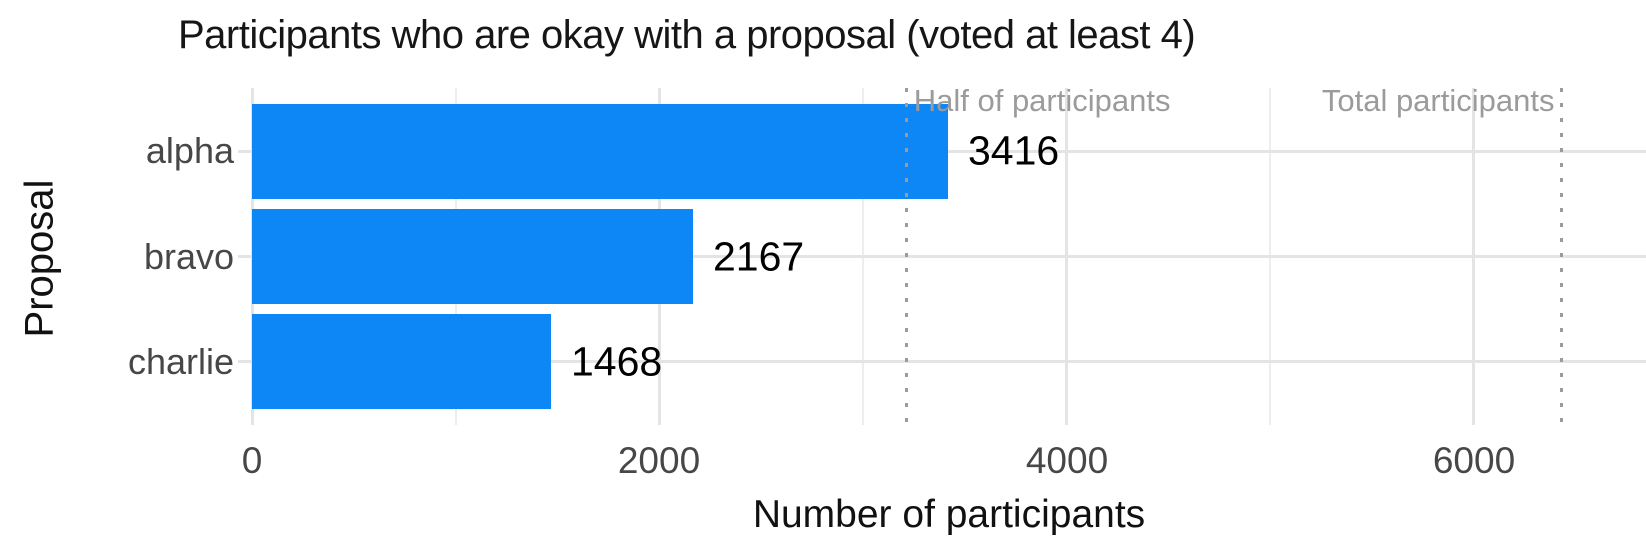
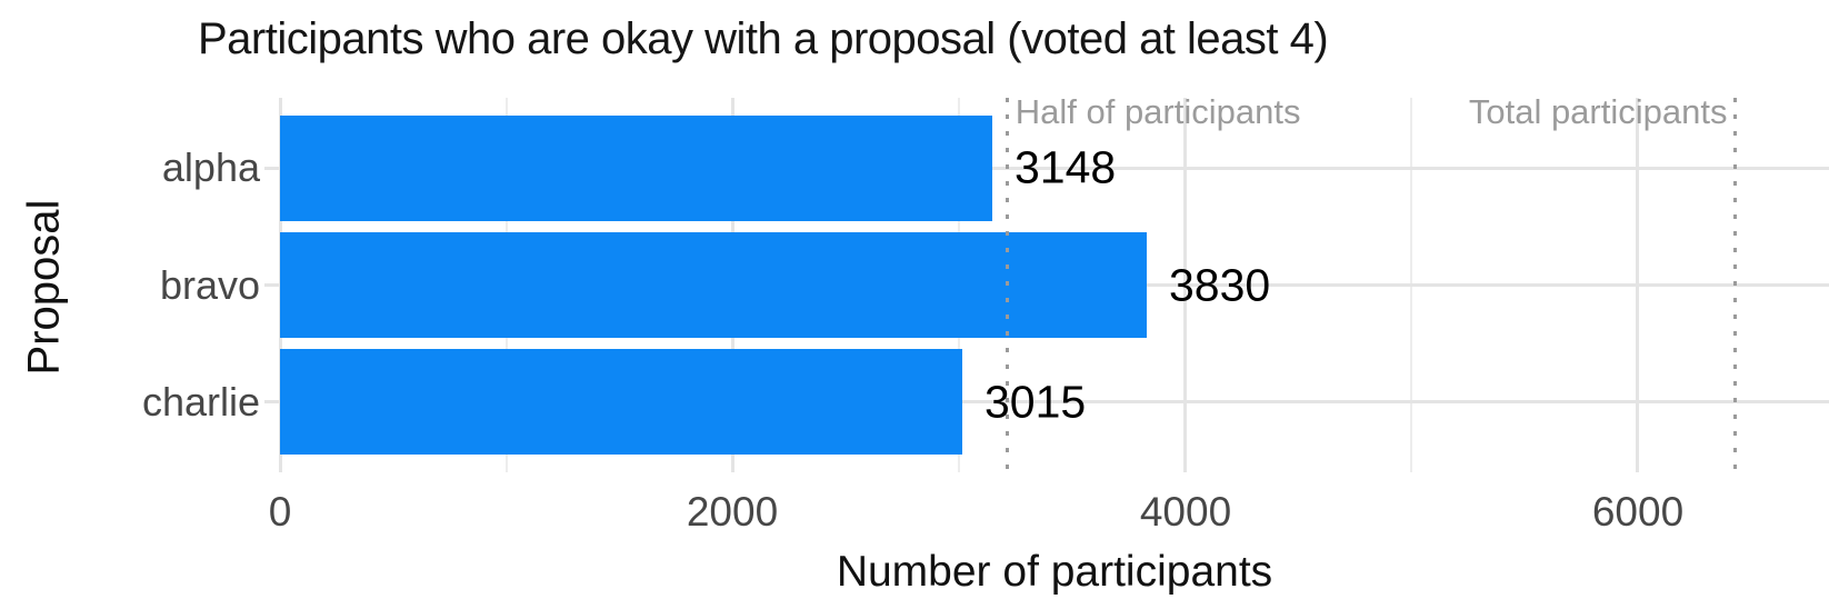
alpha: 3416 -> 3148
bravo: 2167 -> 3830
charlie: 1468 -> 3015
